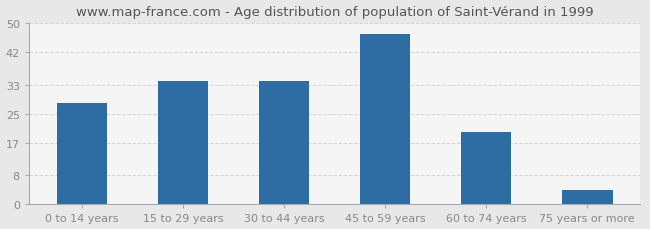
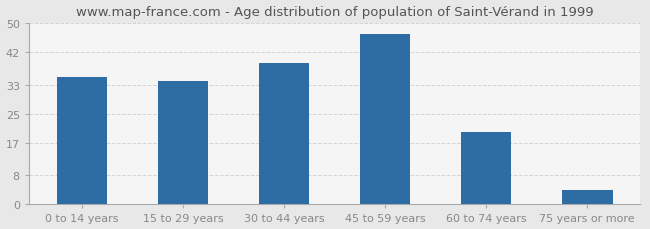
0 to 14 years: 28 -> 35
30 to 44 years: 34 -> 39
